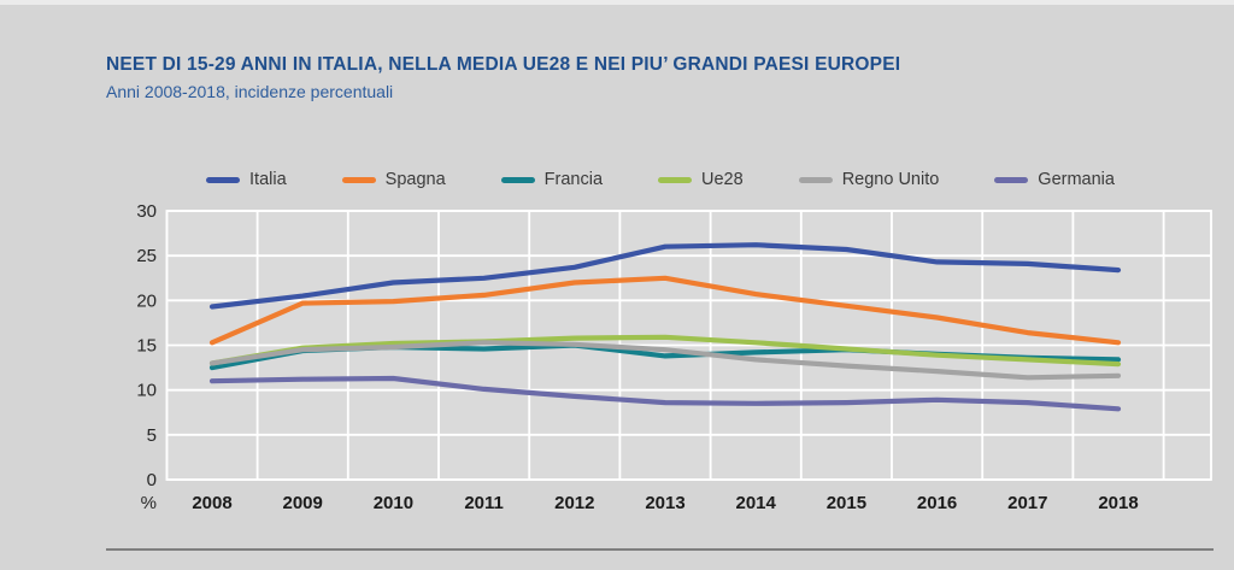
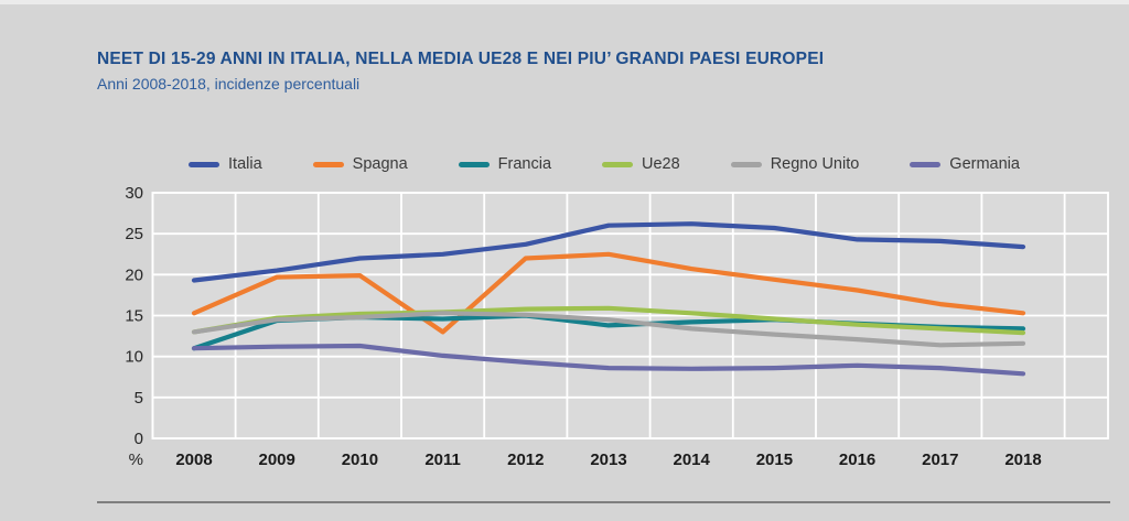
Francia/2008: 12 -> 11
Spagna/2011: 21 -> 13
